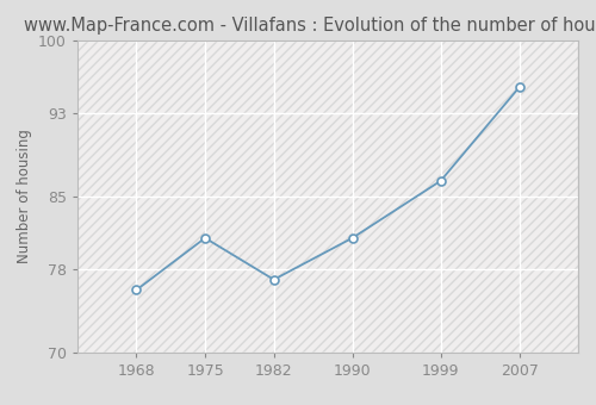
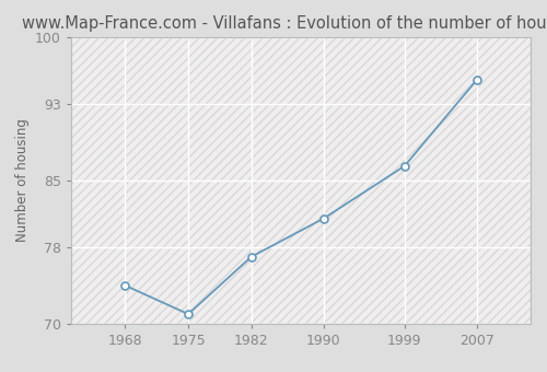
1968: 76.0 -> 74.0
1975: 81.0 -> 71.0
